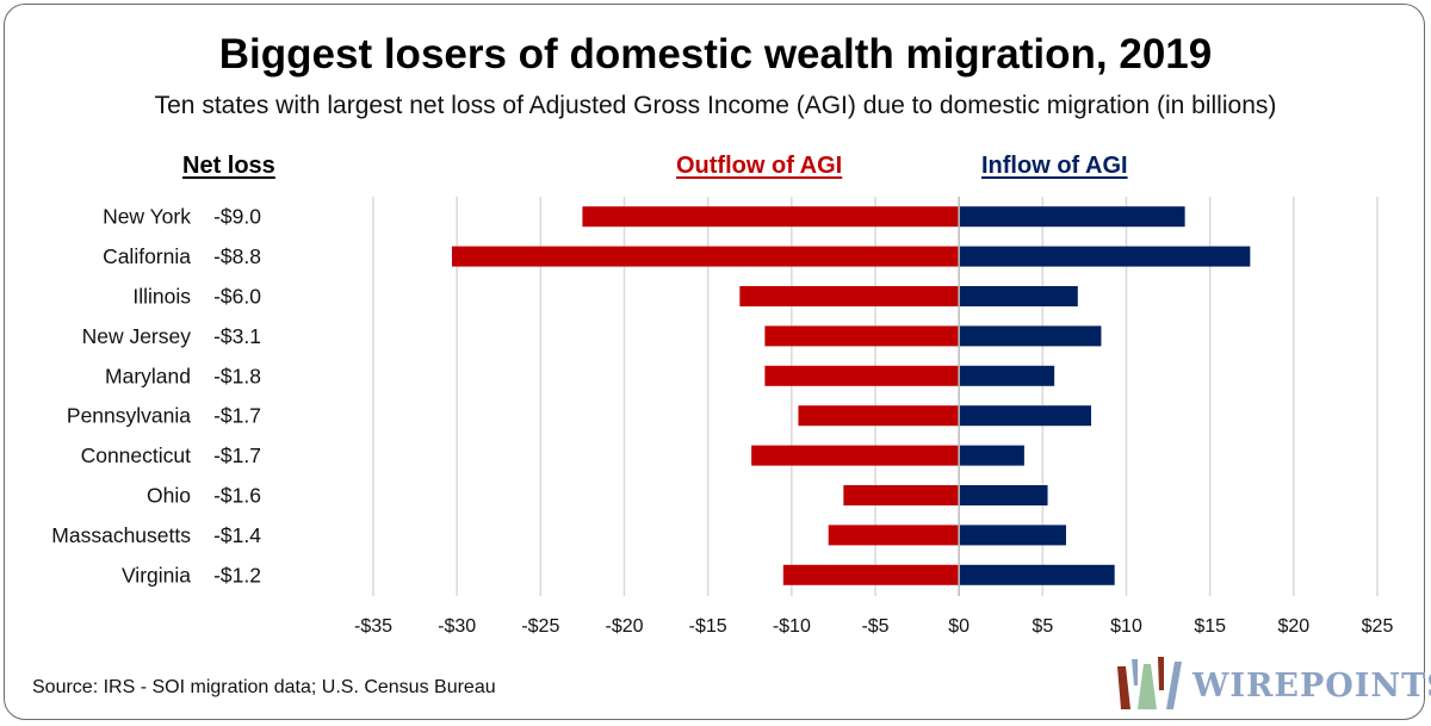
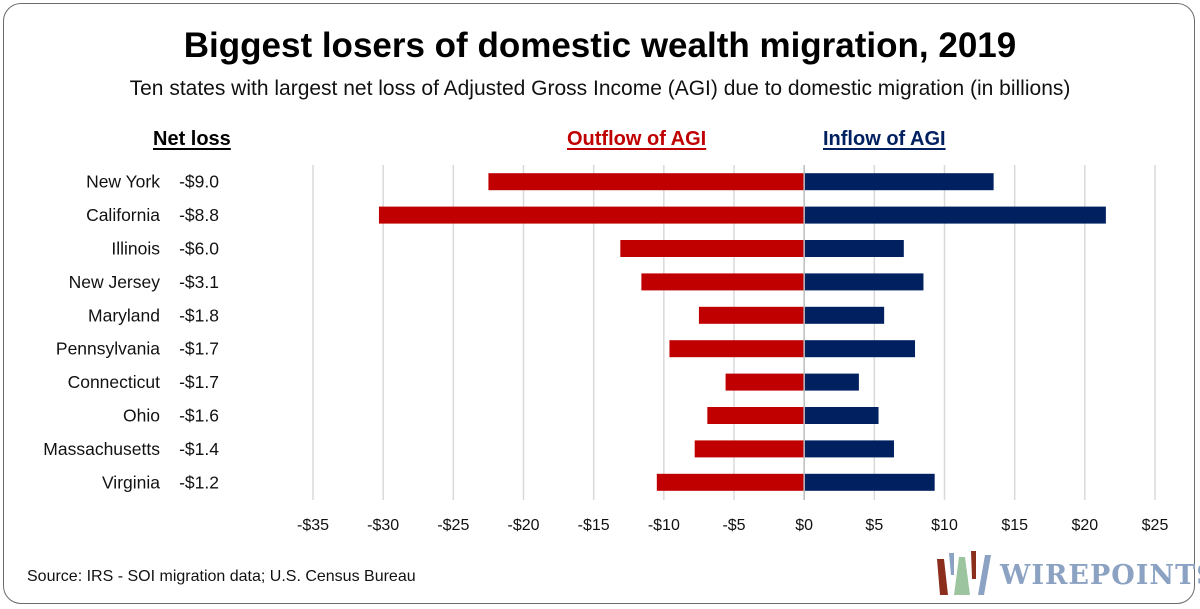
Inflow of AGI/California: $17.4 -> $21.5
Outflow of AGI/Maryland: -$11.6 -> -$7.5
Outflow of AGI/Connecticut: -$12.4 -> -$5.6
